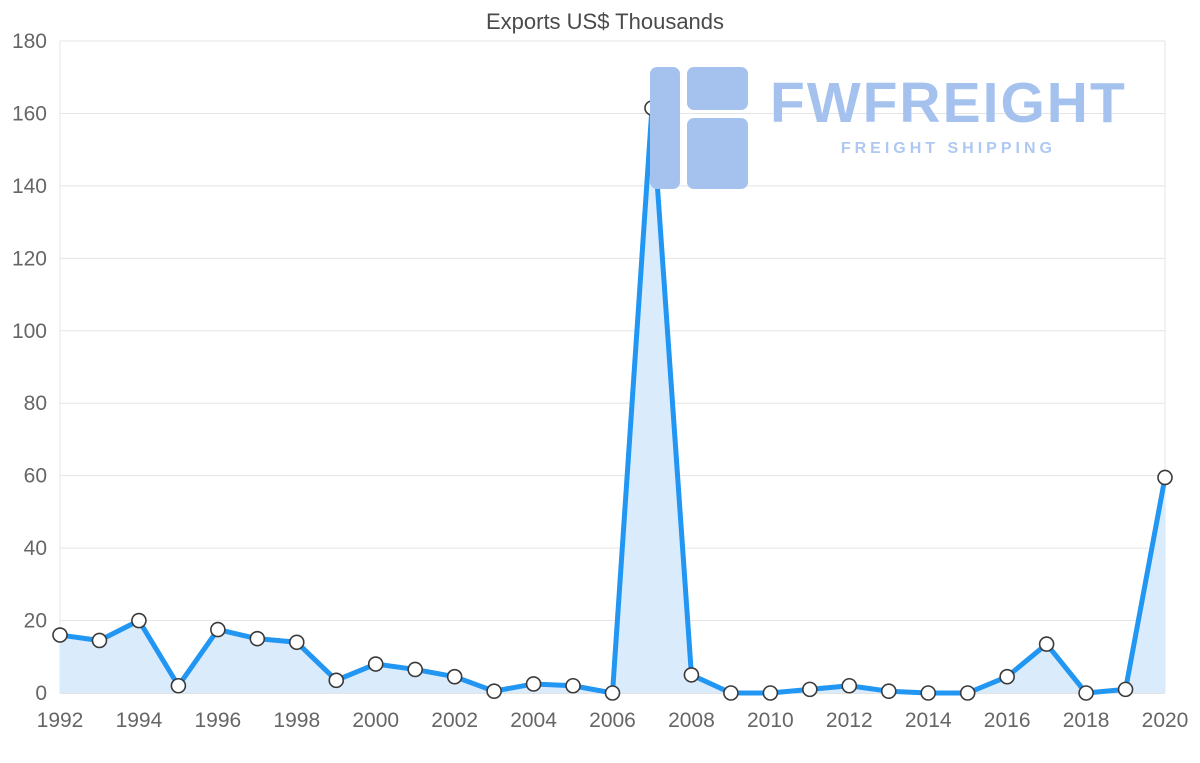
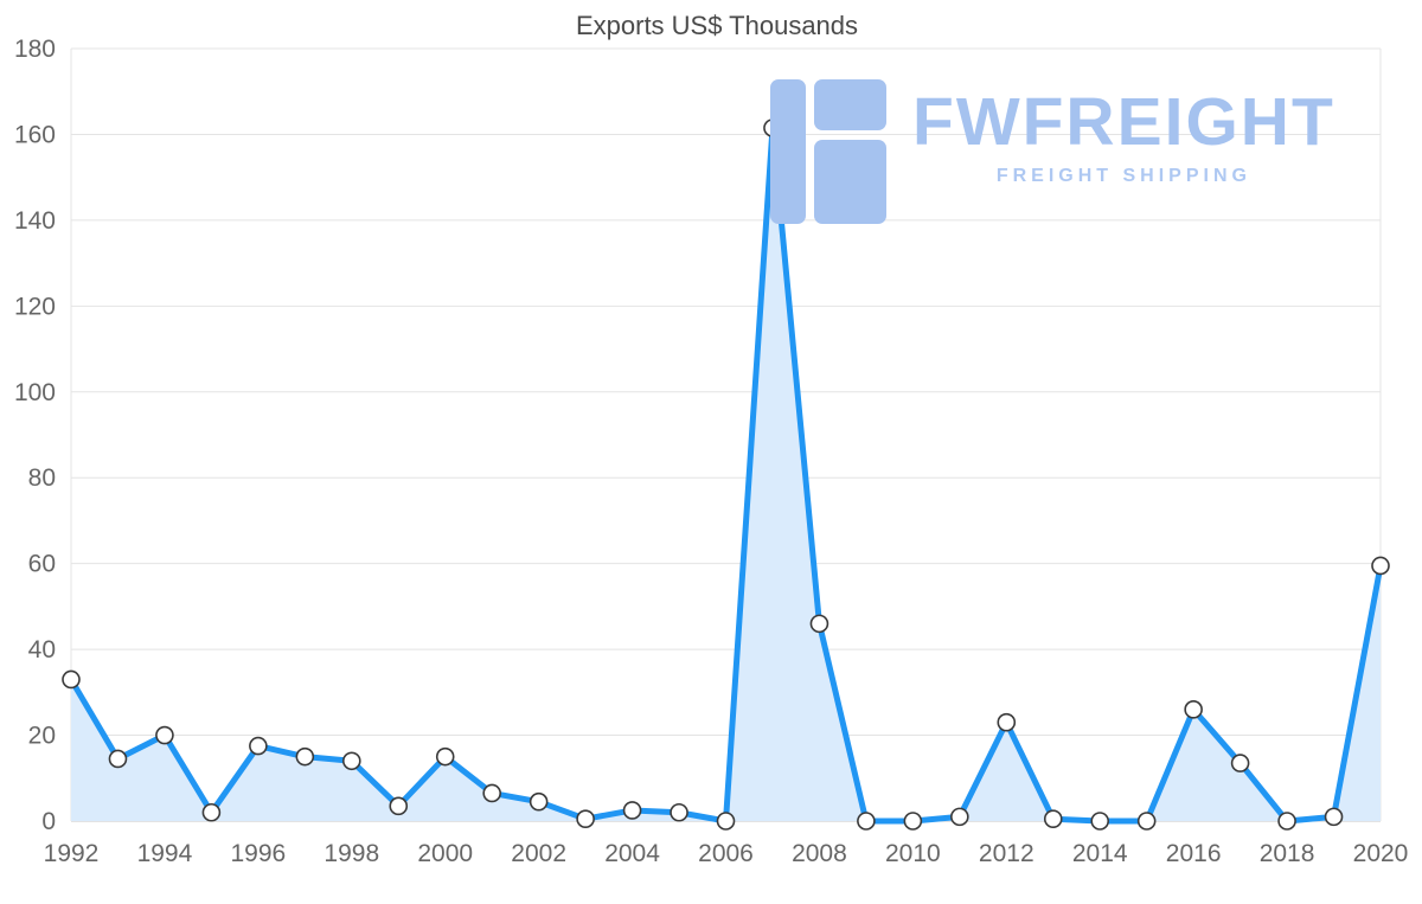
1992: 16 -> 33
2000: 8 -> 15
2008: 5 -> 46
2012: 2 -> 23
2016: 4 -> 26
